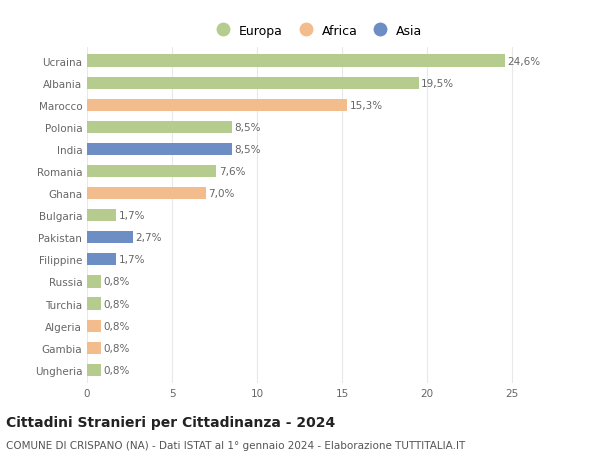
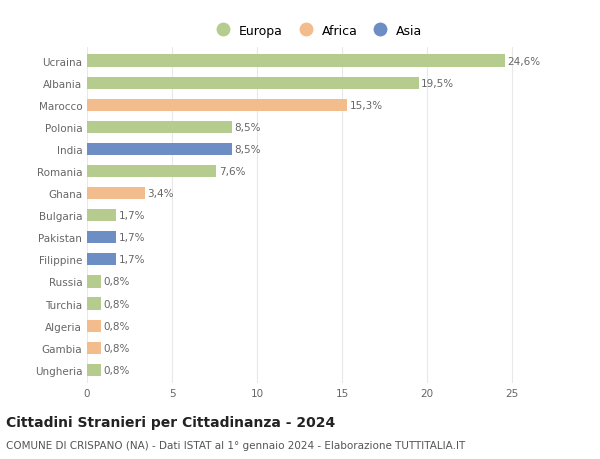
Ghana: 7,0% -> 3,4%
Pakistan: 2,7% -> 1,7%
